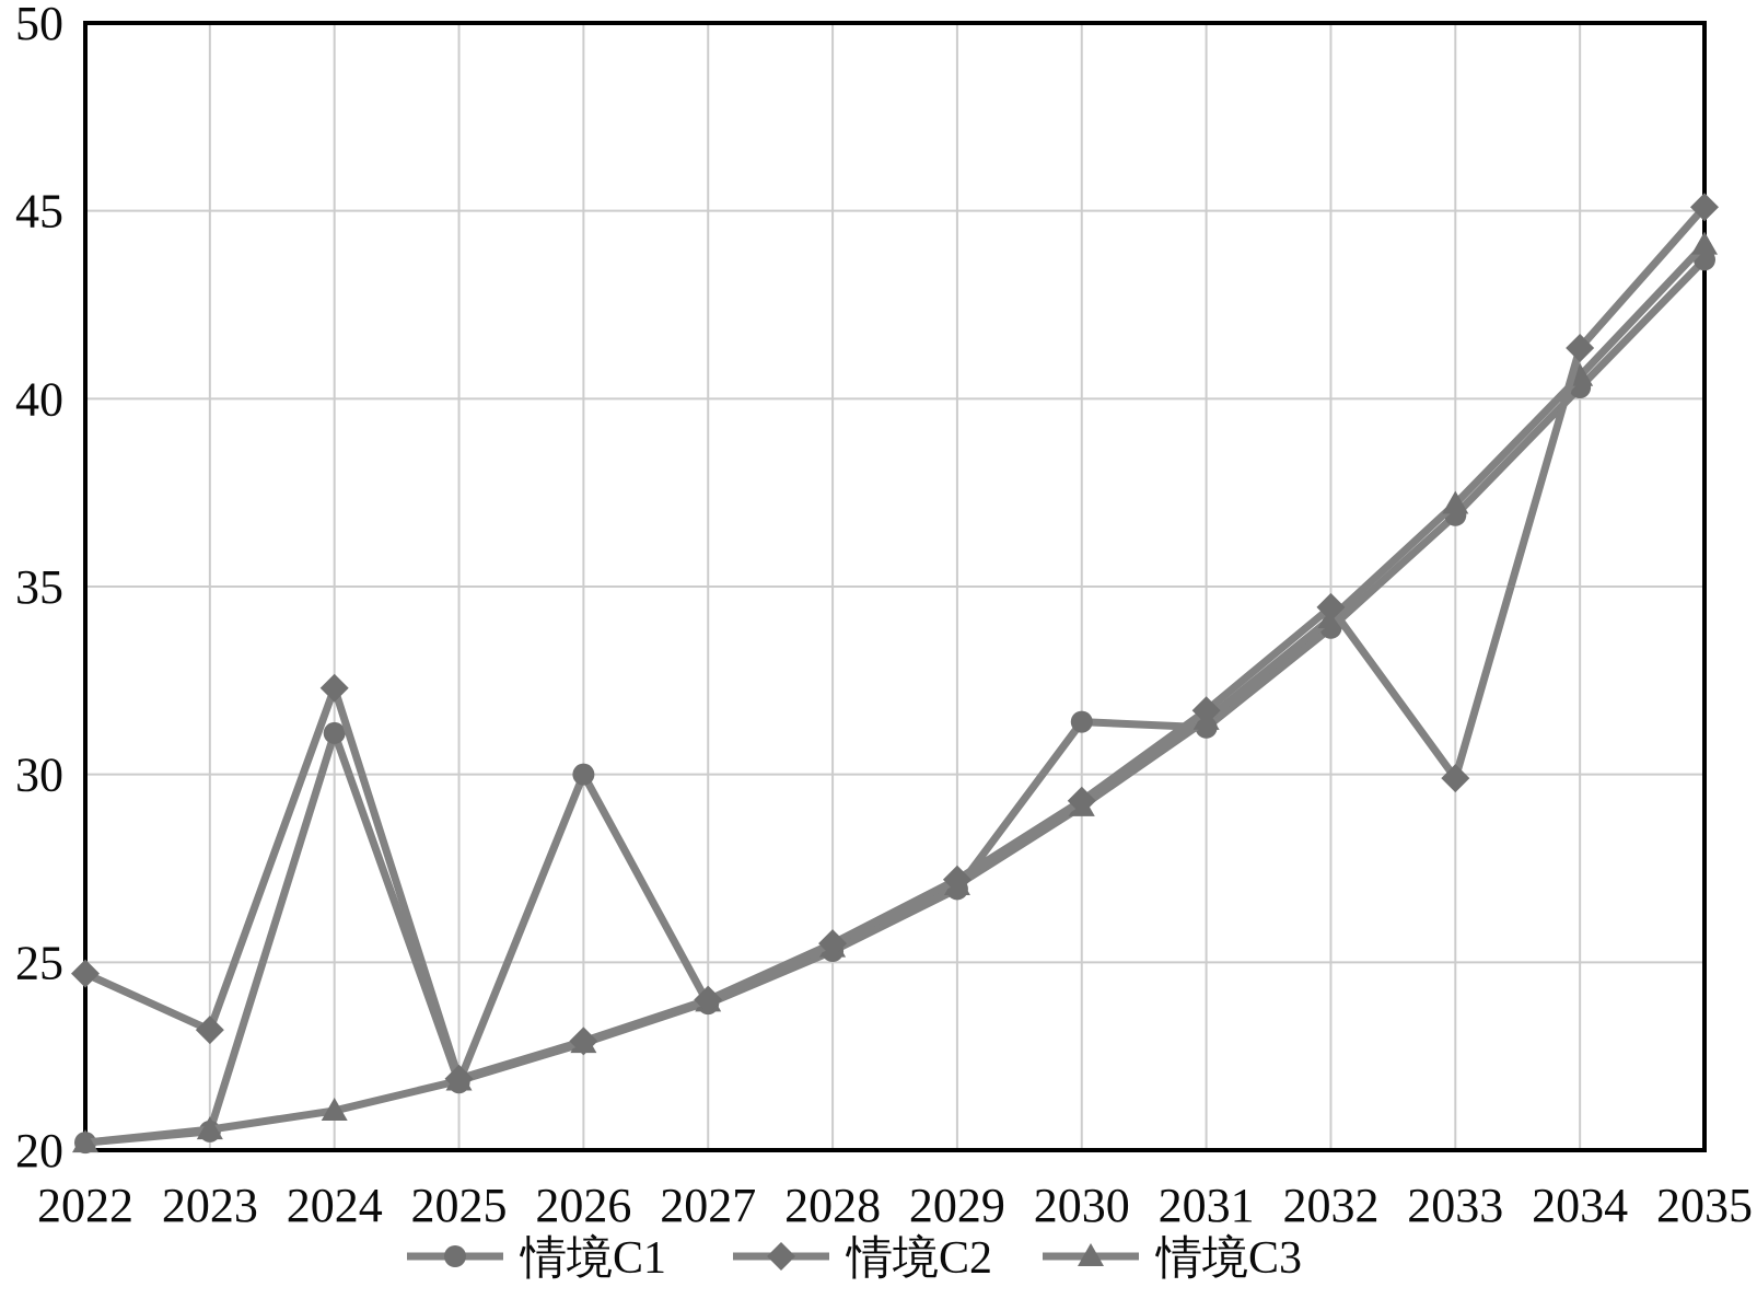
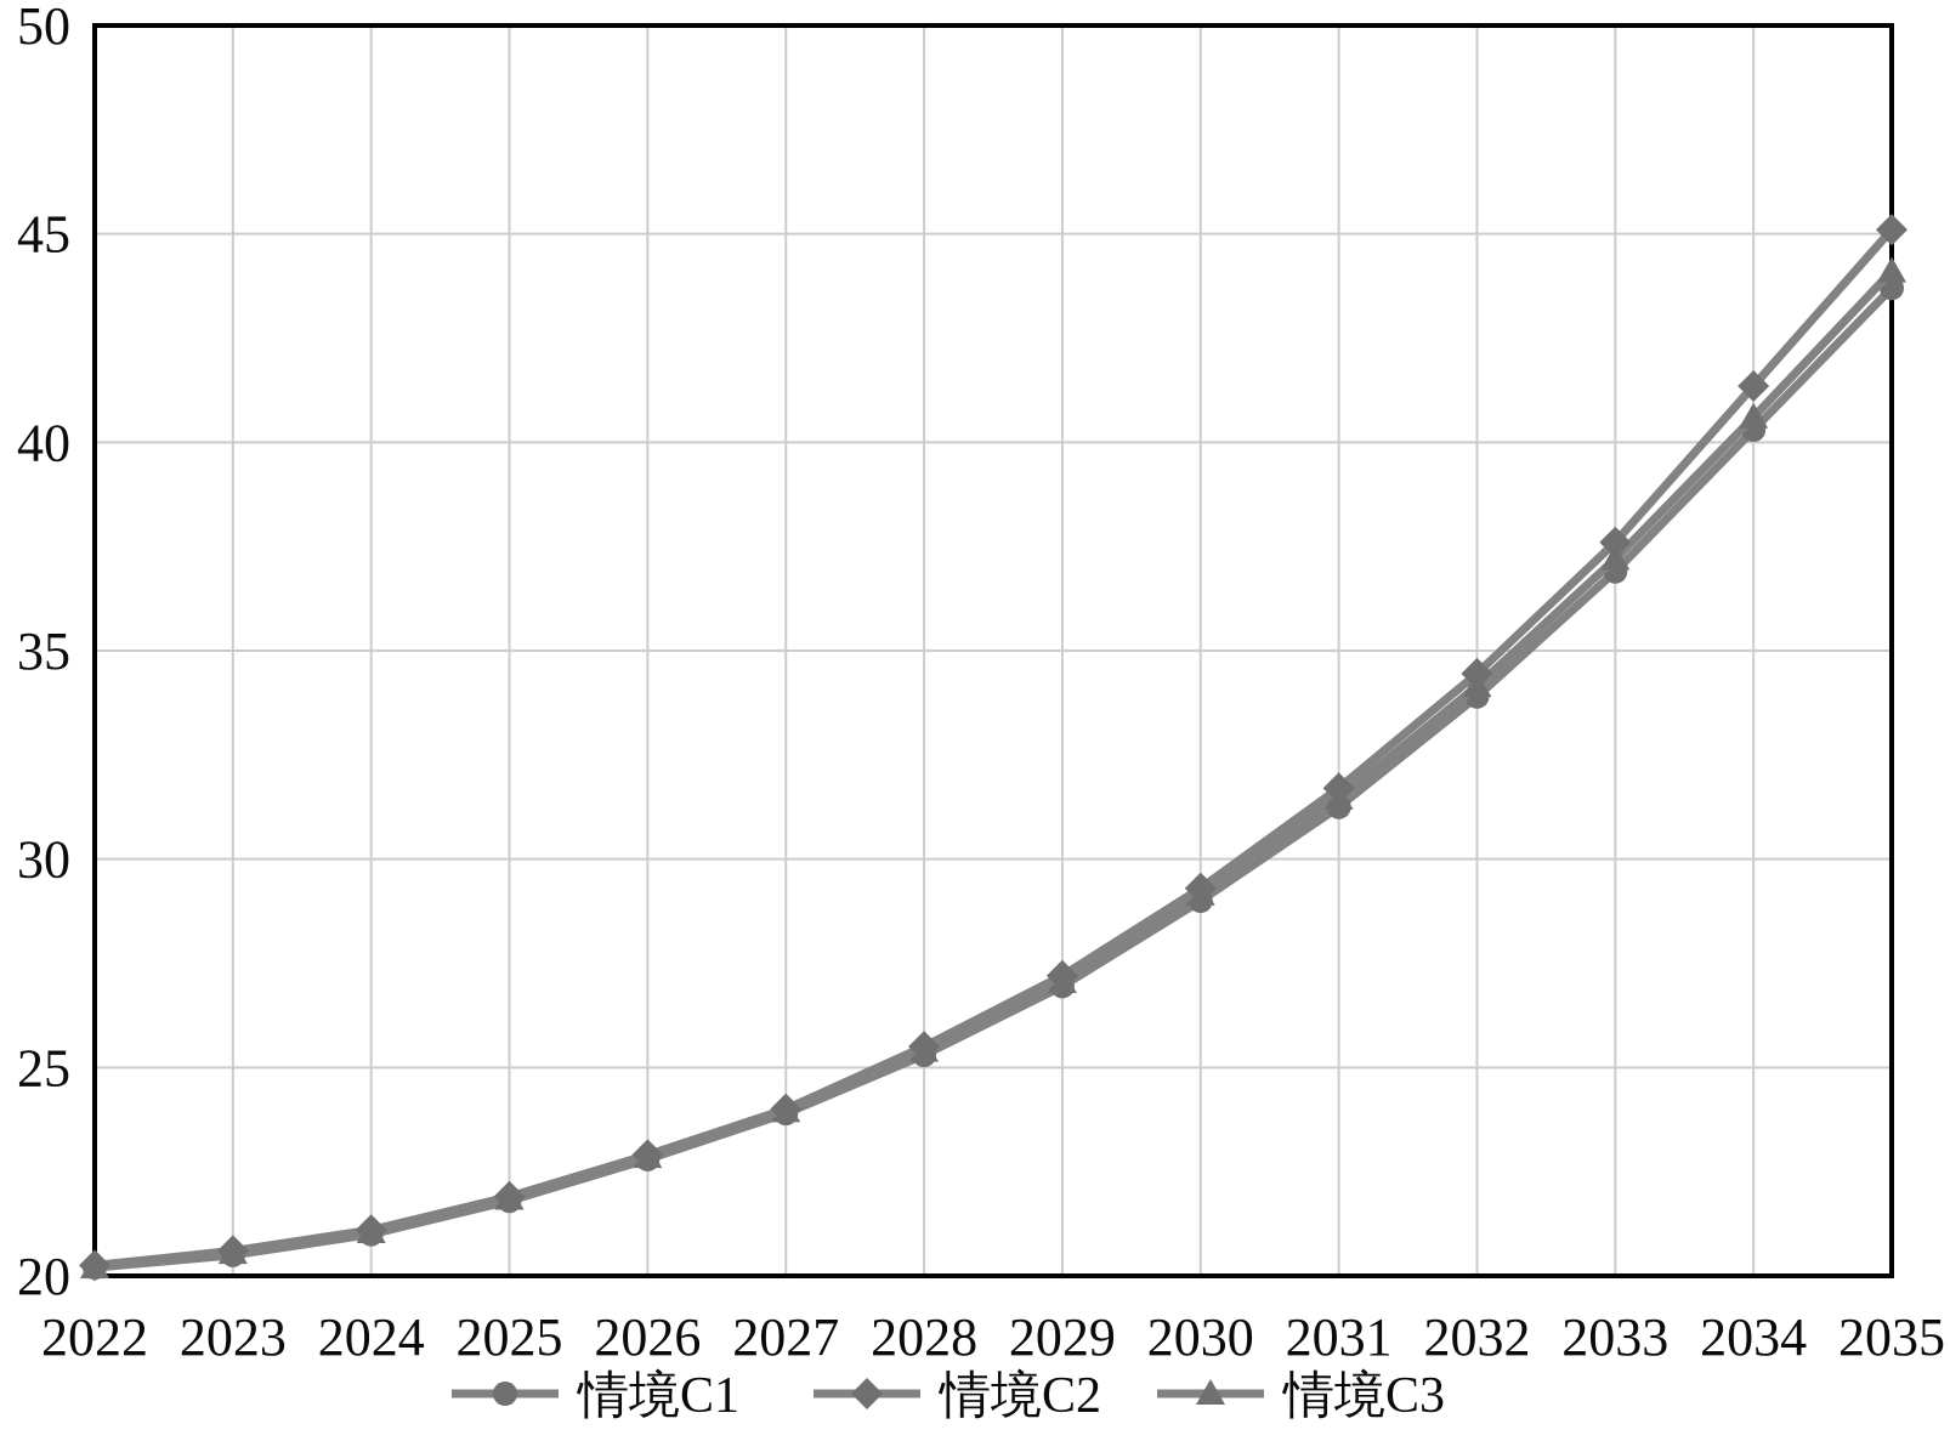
情境C2/2022: 24.7 -> 20.2
情境C2/2023: 23.2 -> 20.6
情境C1/2024: 31.1 -> 21.0
情境C2/2024: 32.3 -> 21.1
情境C1/2026: 30.0 -> 22.8
情境C1/2030: 31.4 -> 29.0
情境C2/2033: 29.9 -> 37.6
